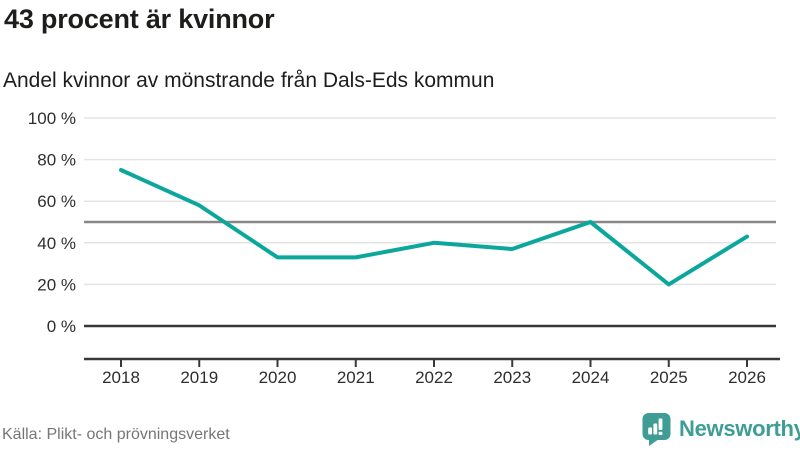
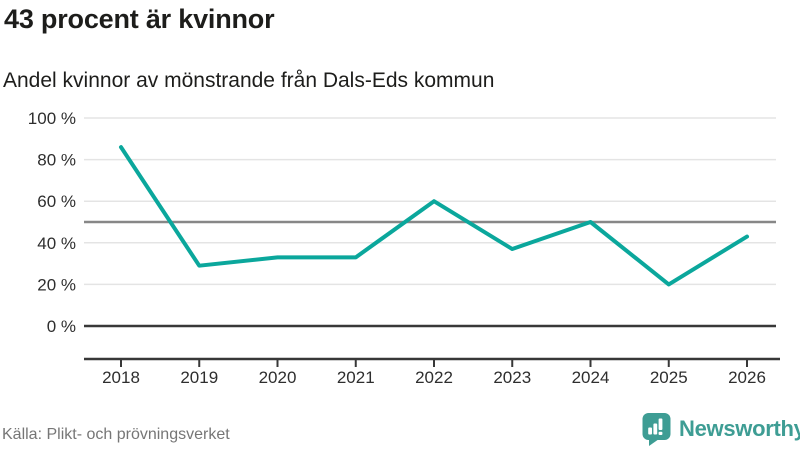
2018: 75% -> 86%
2019: 58% -> 29%
2022: 40% -> 60%
